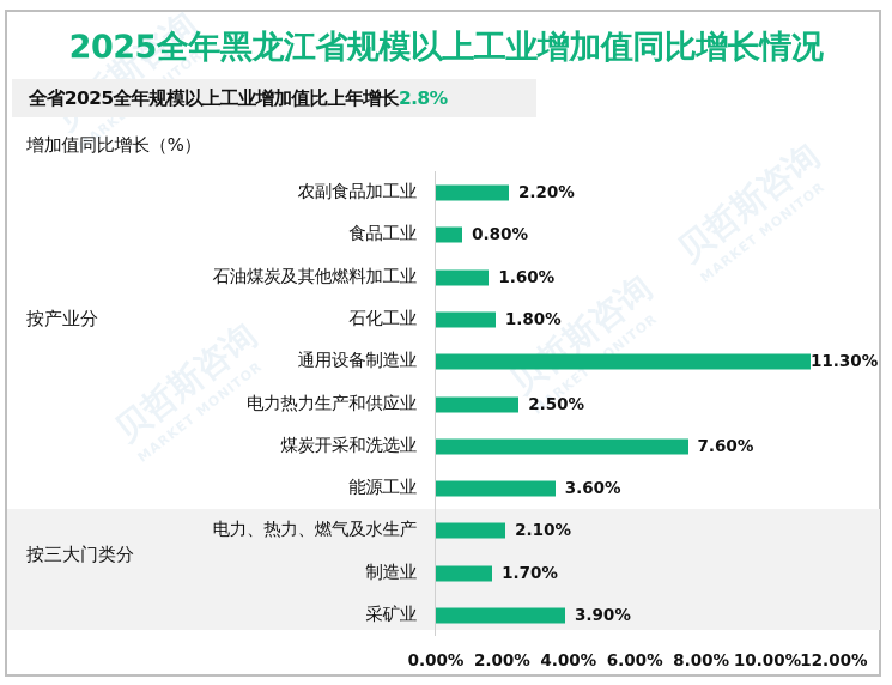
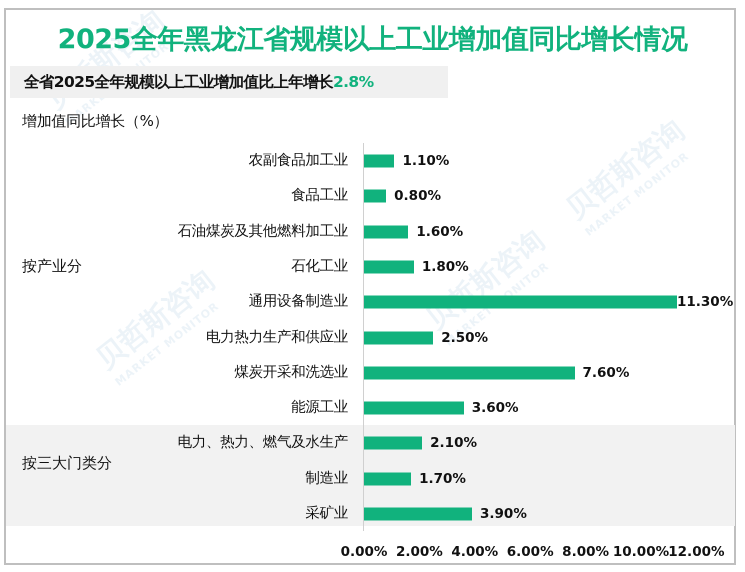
农副食品加工业: 2.20% -> 1.10%
